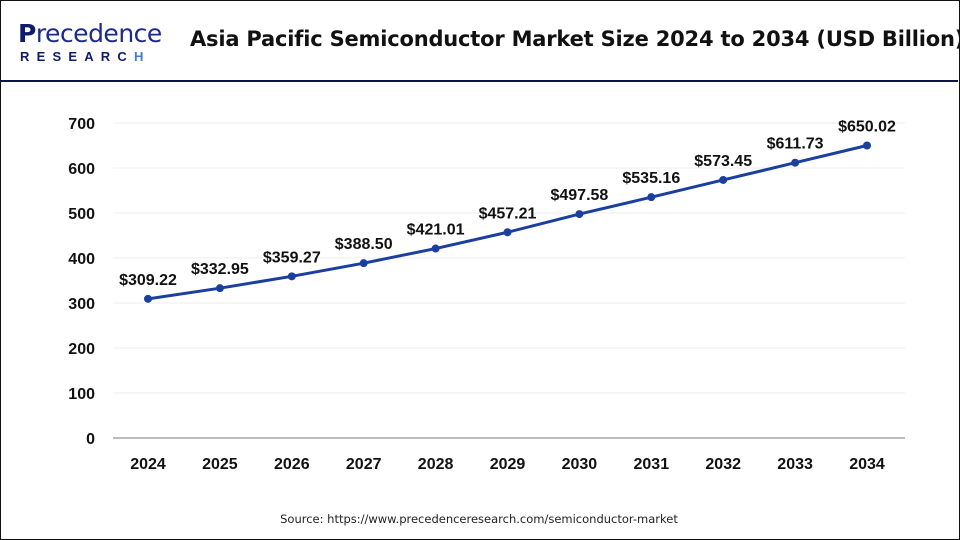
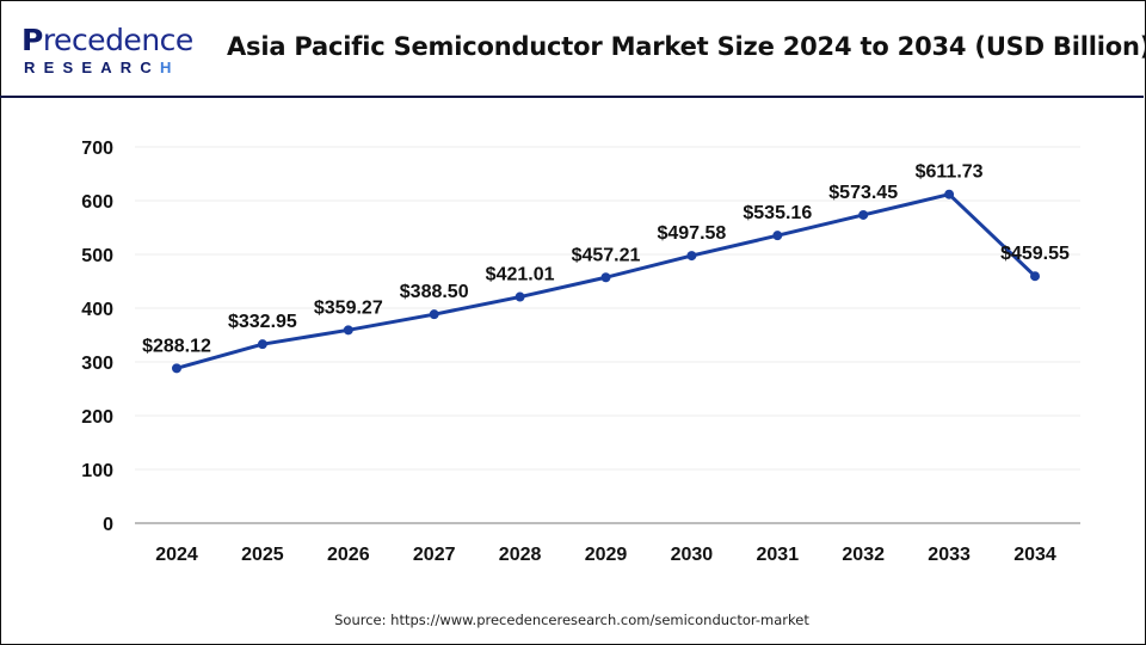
2024: $309.22 -> $288.12
2034: $650.02 -> $459.55
